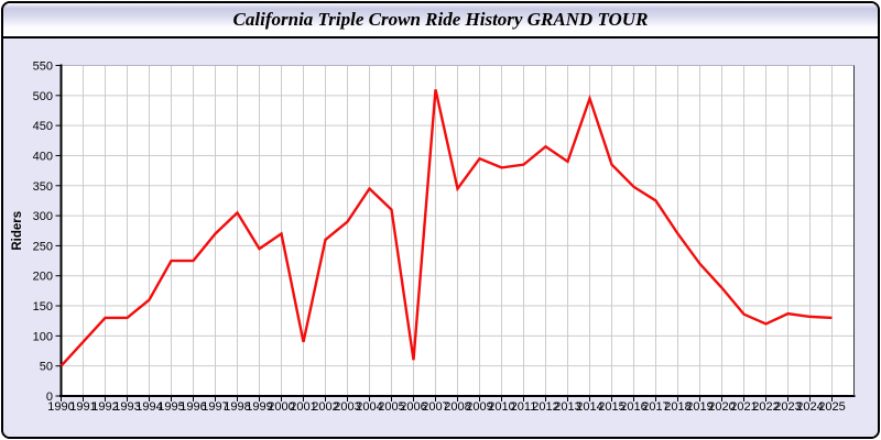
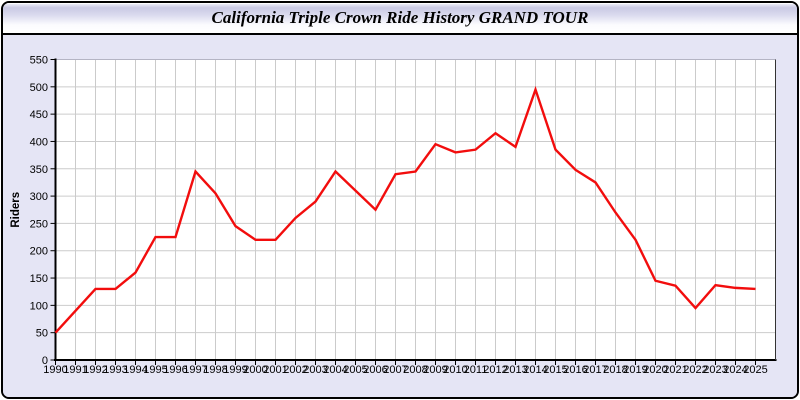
1997: 270 -> 340
2000: 270 -> 220
2001: 90 -> 220
2006: 60 -> 280
2007: 510 -> 340
2020: 180 -> 140
2022: 120 -> 100
